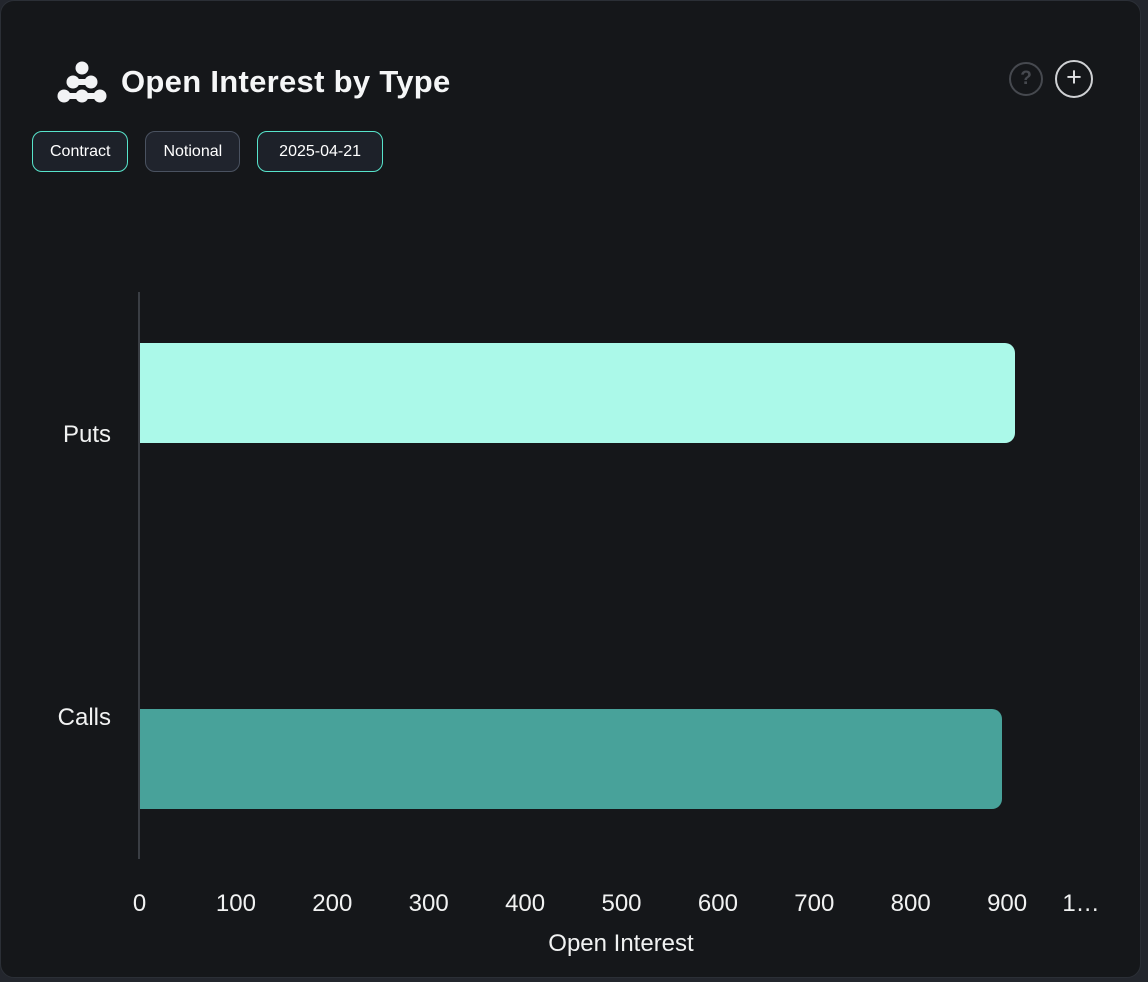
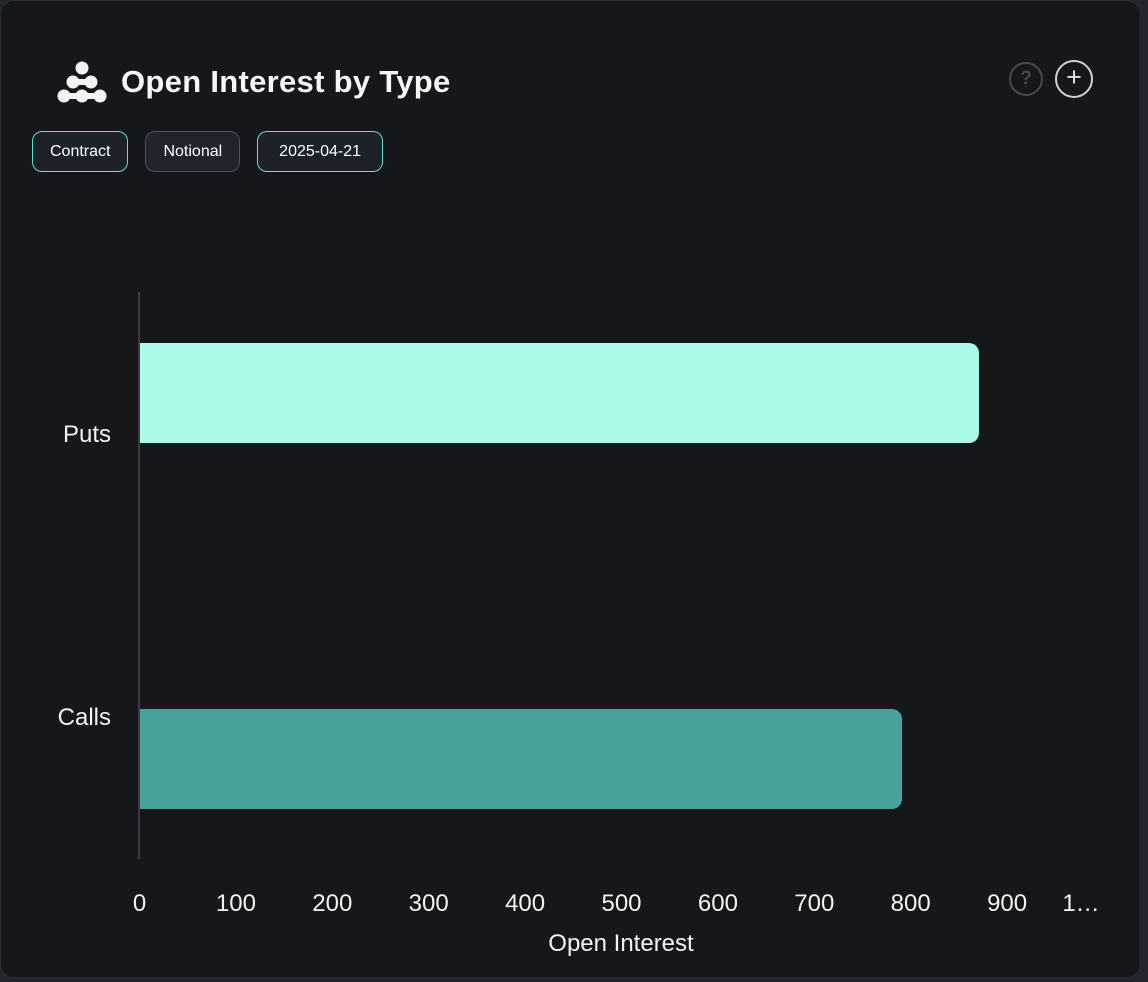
Puts: 910 -> 870
Calls: 890 -> 790
